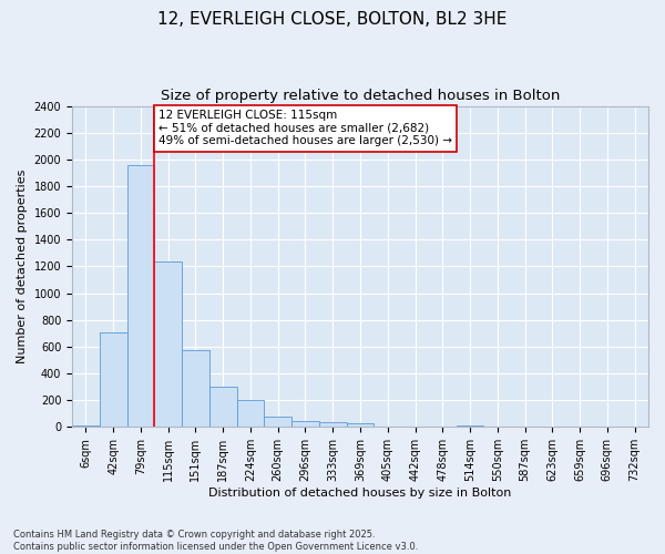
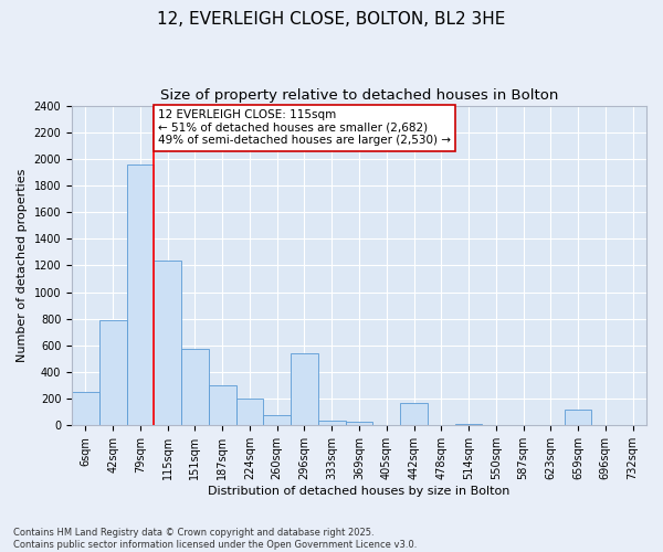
6sqm: 20 -> 250
42sqm: 710 -> 790
296sqm: 40 -> 540
442sqm: 0 -> 170
659sqm: 0 -> 120
